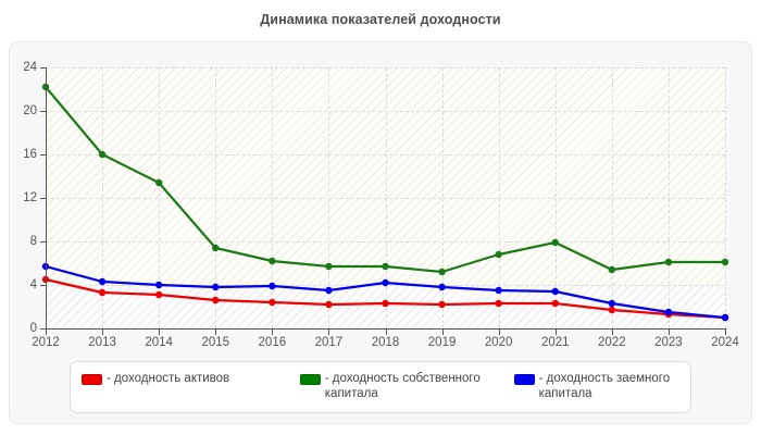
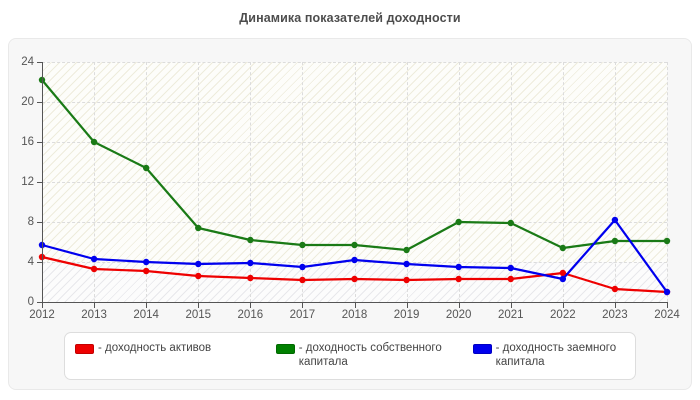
- доходность собственного капитала/2020: 6.8 -> 8.0
- доходность активов/2022: 1.7 -> 2.9
- доходность заемного капитала/2023: 1.5 -> 8.2
